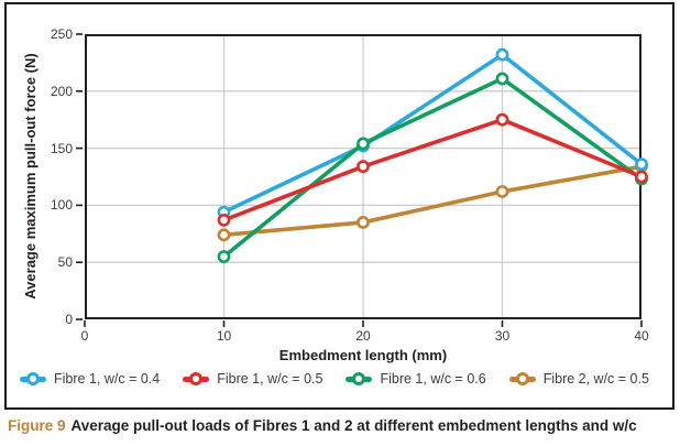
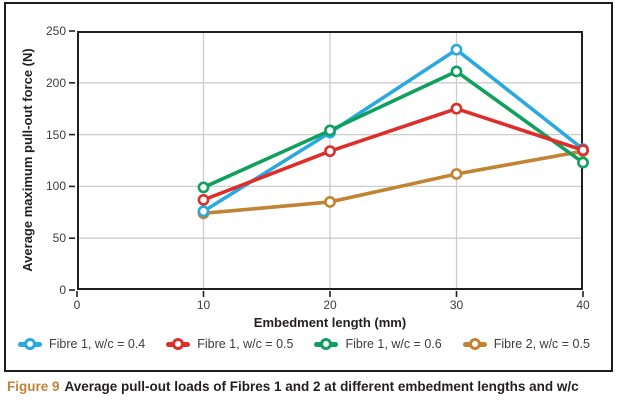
Fibre 1, w/c = 0.4/10: 94 -> 76
Fibre 1, w/c = 0.6/10: 55 -> 99
Fibre 1, w/c = 0.5/40: 125 -> 135
